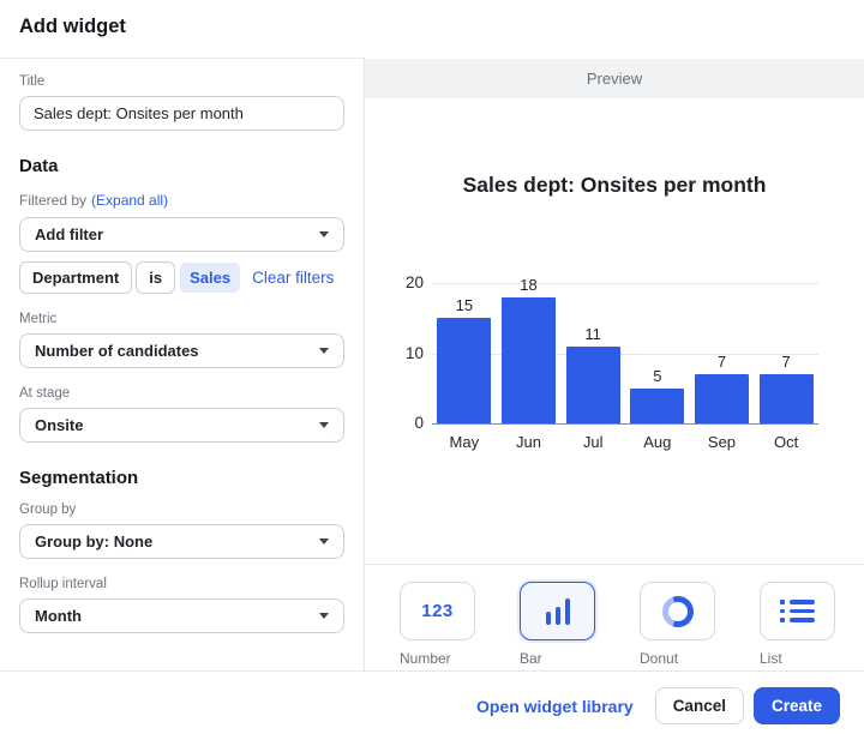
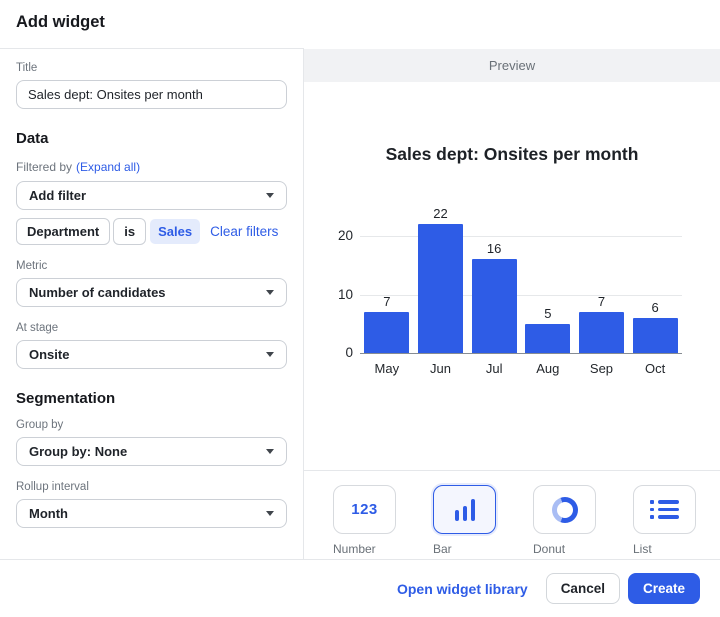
May: 15 -> 7
Jun: 18 -> 22
Jul: 11 -> 16
Oct: 7 -> 6
